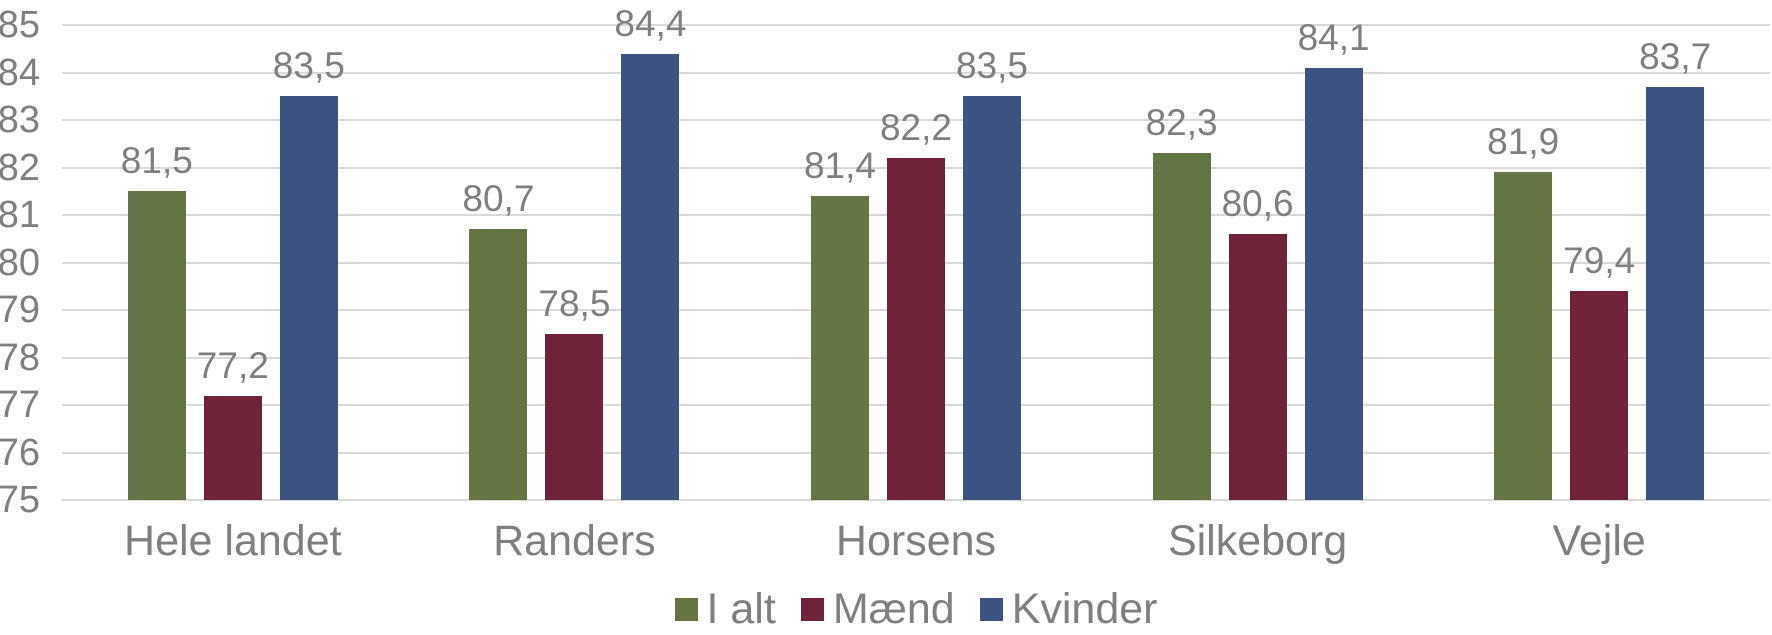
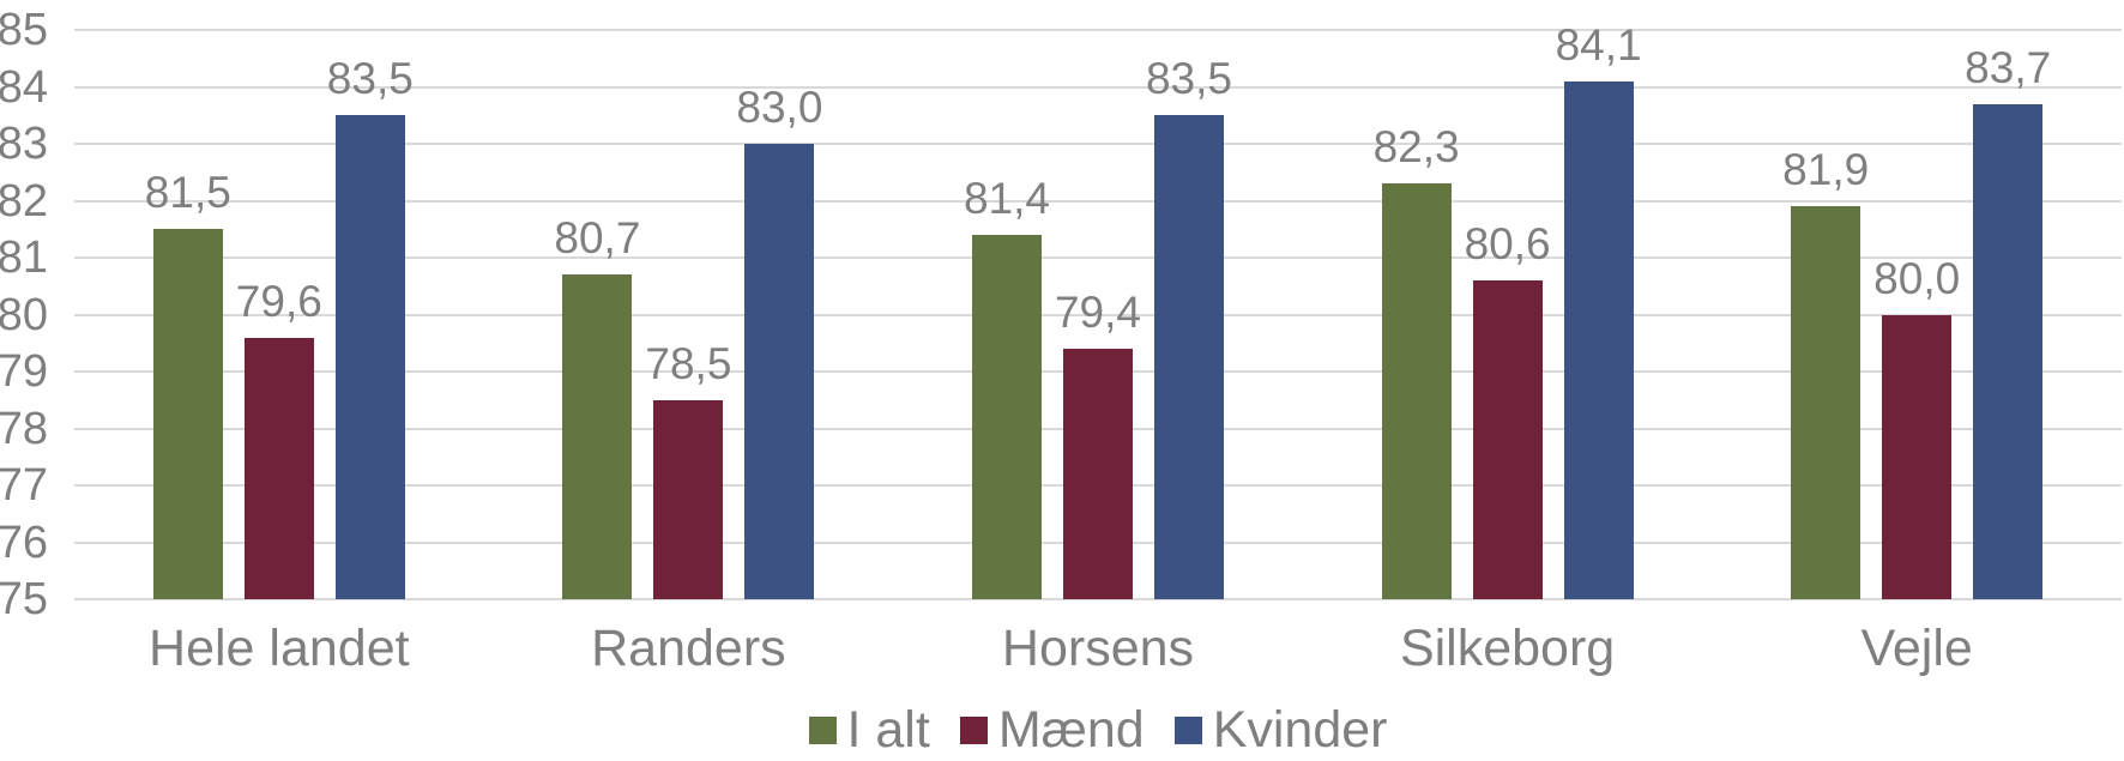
Mænd/Hele landet: 77,2 -> 79,6
Kvinder/Randers: 84,4 -> 83,0
Mænd/Horsens: 82,2 -> 79,4
Mænd/Vejle: 79,4 -> 80,0
